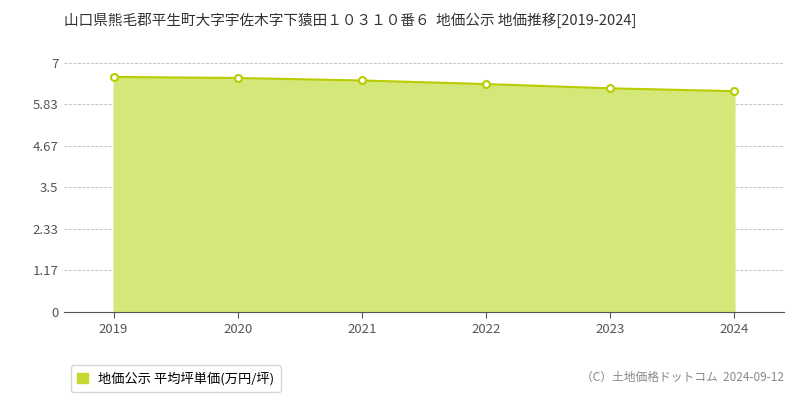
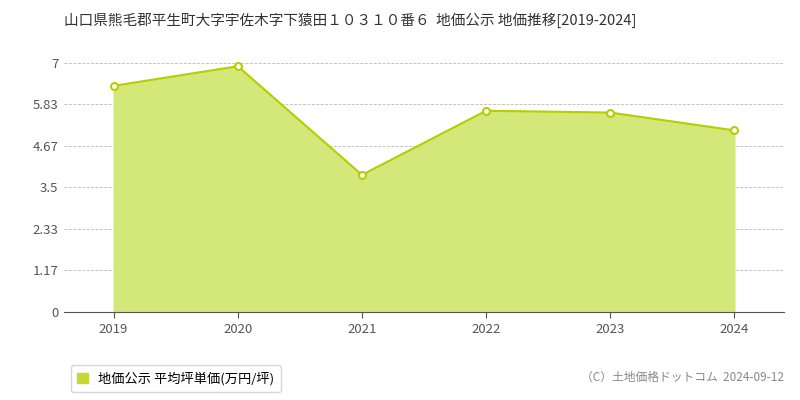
2019: 6.60 -> 6.35
2020: 6.57 -> 6.90
2021: 6.50 -> 3.85
2022: 6.40 -> 5.65
2023: 6.28 -> 5.60
2024: 6.20 -> 5.10
